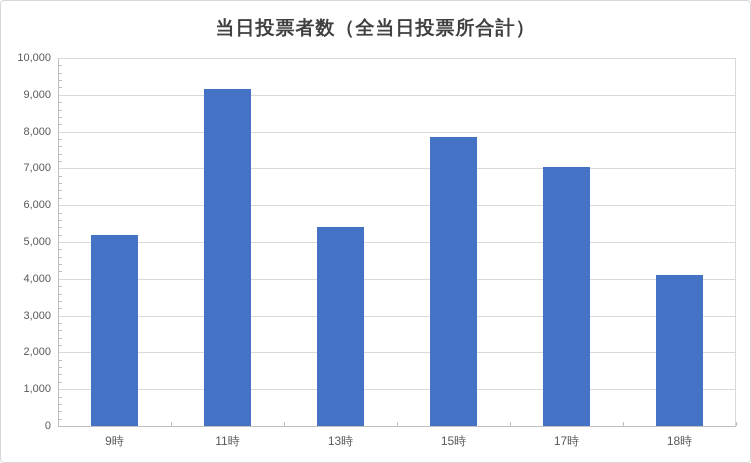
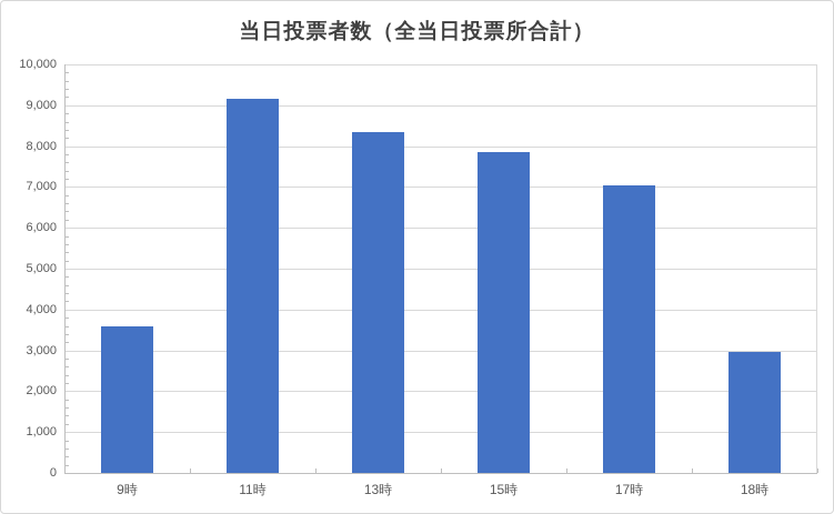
9時: 5200 -> 3600
13時: 5400 -> 8400
18時: 4100 -> 3000
